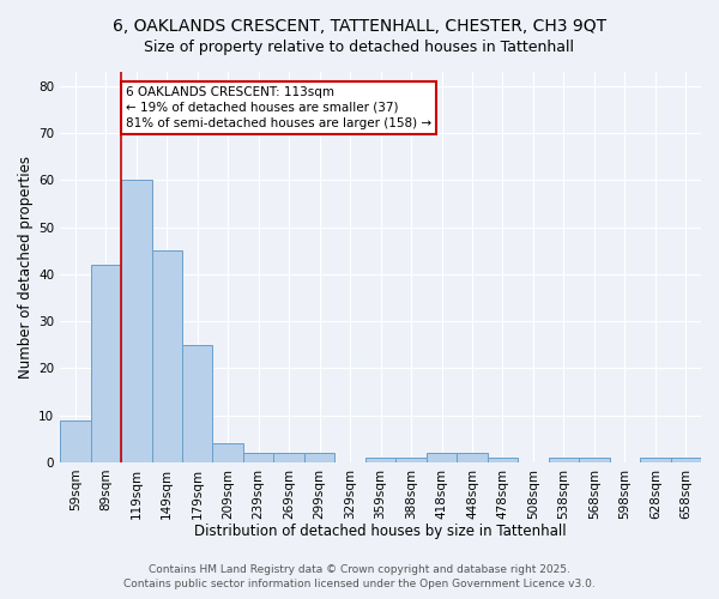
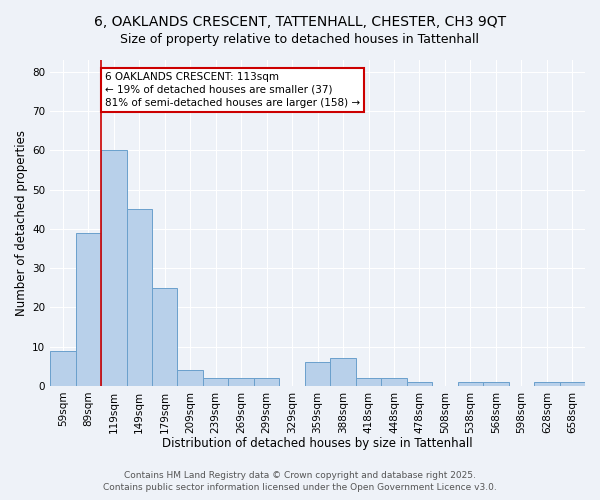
89sqm: 42 -> 39
359sqm: 1 -> 6
388sqm: 1 -> 7
